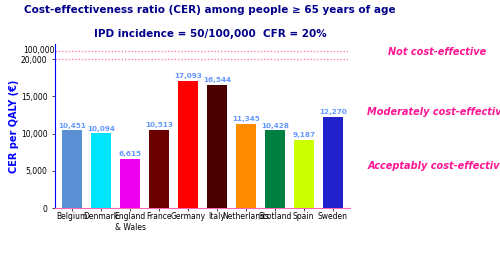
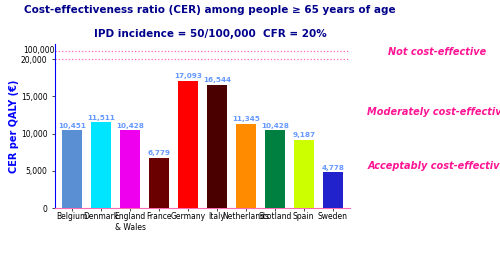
Denmark: 10,094 -> 11,511
England & Wales: 6,615 -> 10,428
France: 10,513 -> 6,779
Sweden: 12,270 -> 4,778
